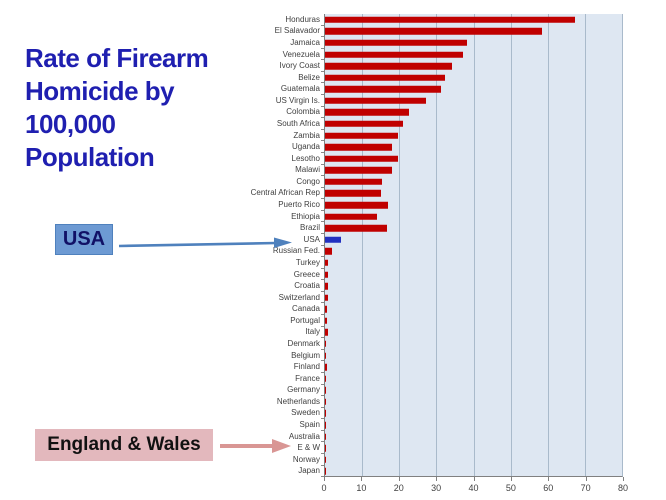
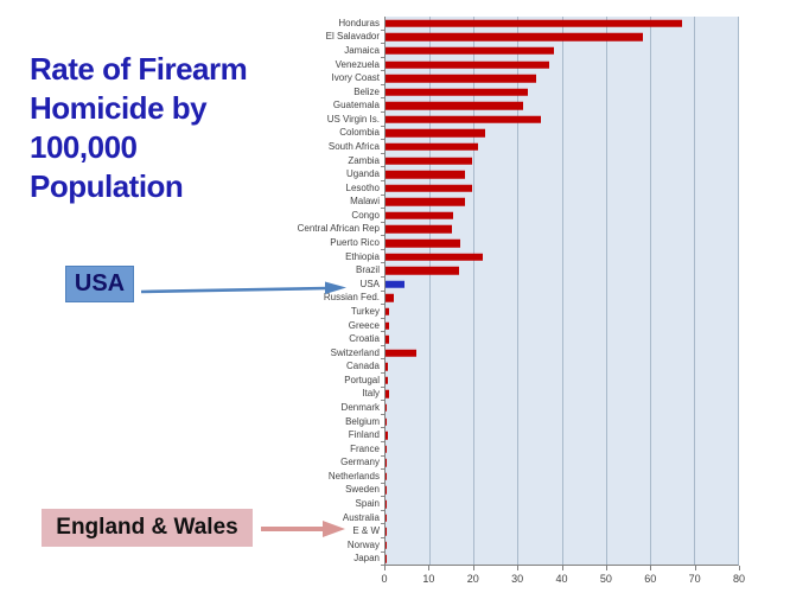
US Virgin Is.: 27 -> 35
Ethiopia: 14 -> 22
Switzerland: 1 -> 7
